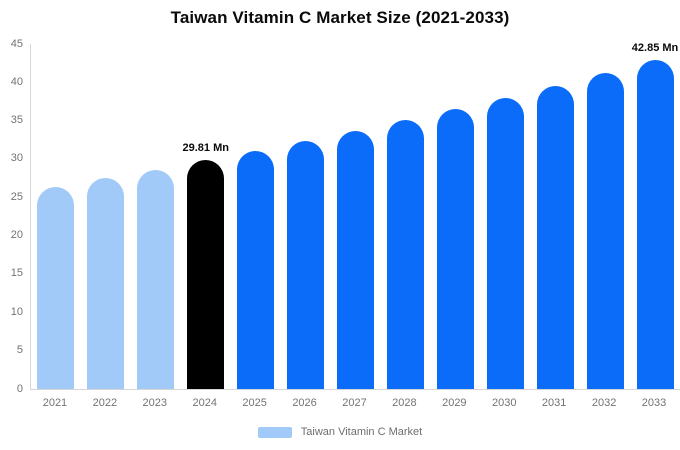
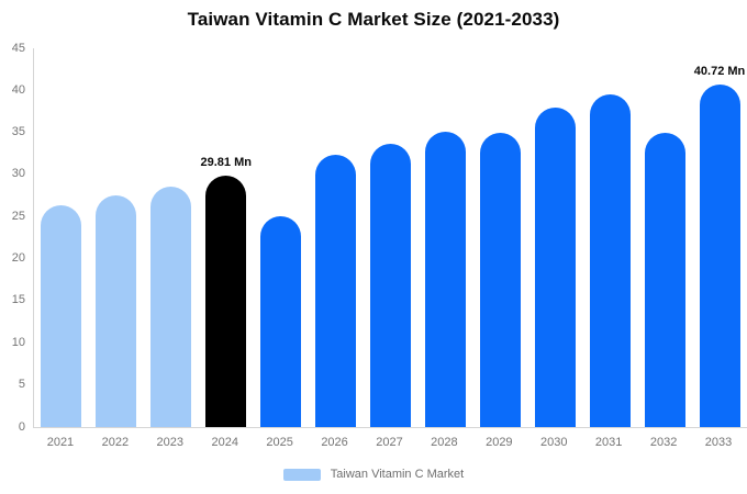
2025: 31 -> 25
2029: 36 -> 35
2032: 41 -> 35
2033: 42.85 -> 40.72
